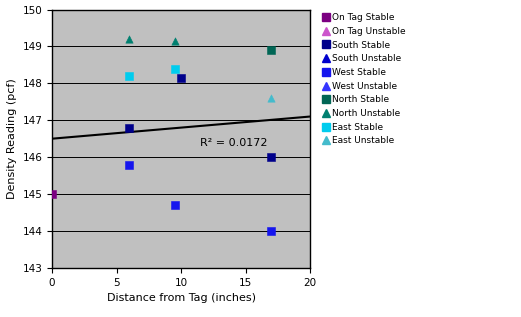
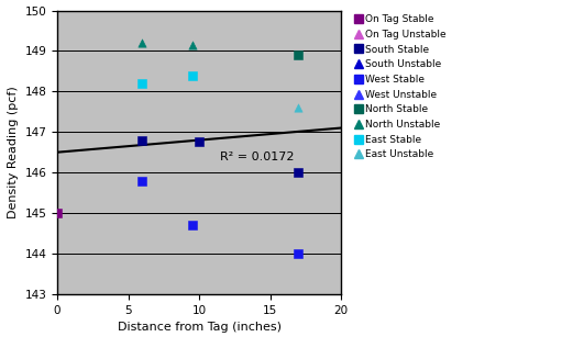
South Stable/10: 148.15 -> 146.75
